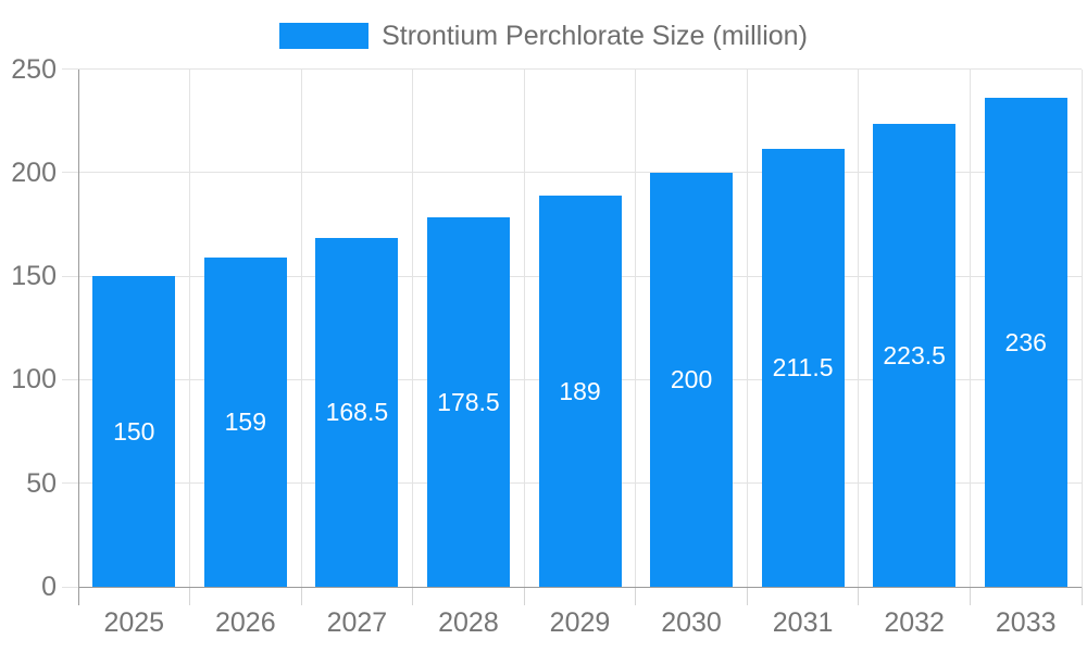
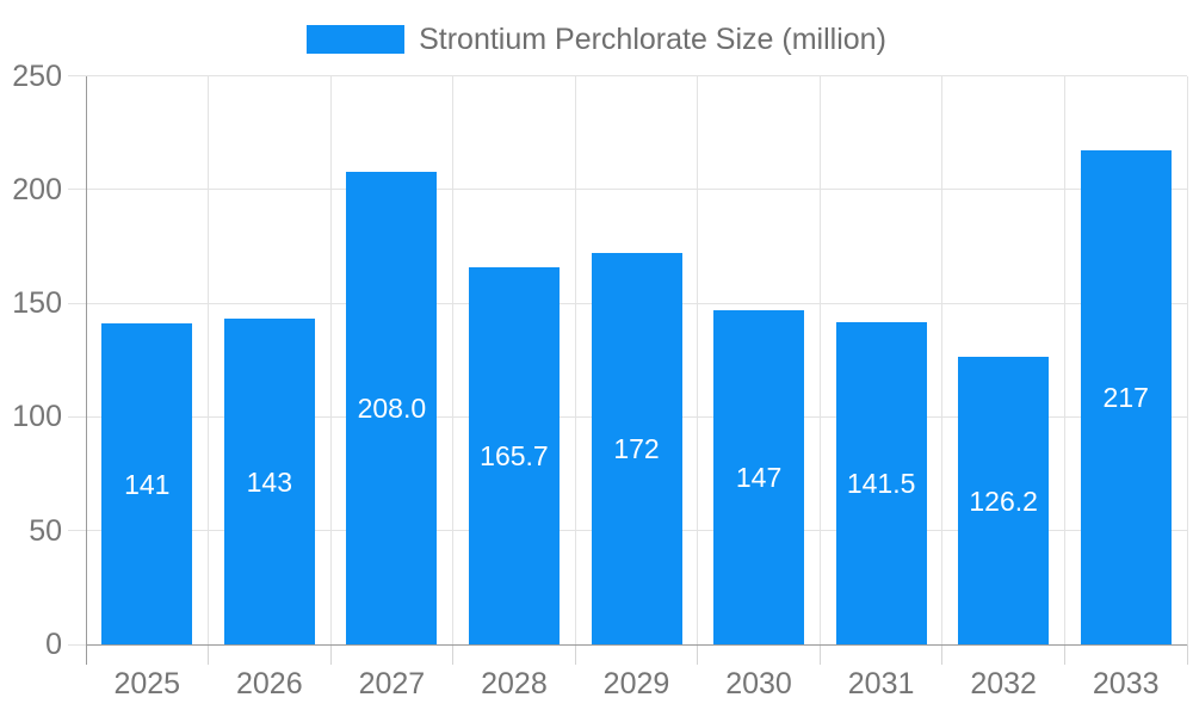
2025: 150 -> 141
2026: 159 -> 143
2027: 168.5 -> 208.0
2028: 178.5 -> 165.7
2029: 189 -> 172
2030: 200 -> 147
2031: 211.5 -> 141.5
2032: 223.5 -> 126.2
2033: 236 -> 217
